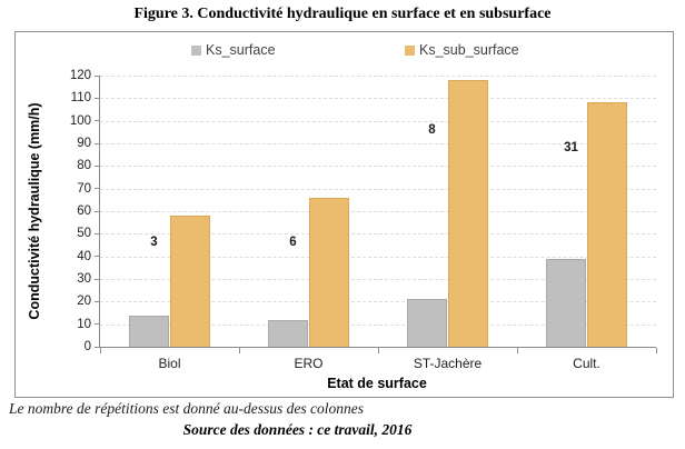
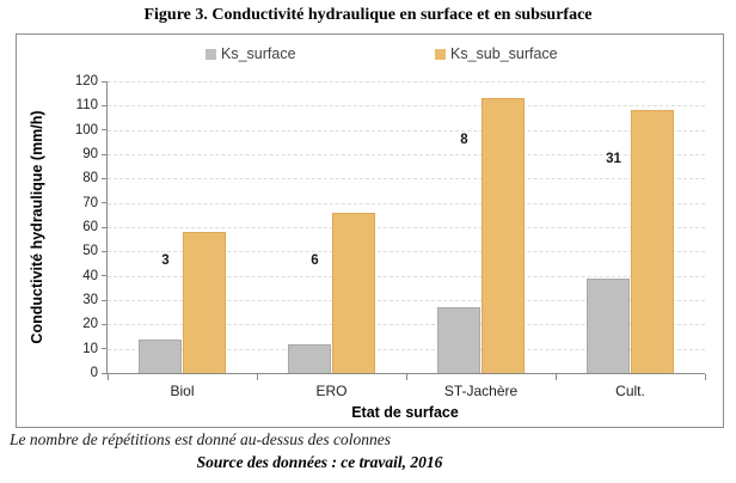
Ks_surface/ST-Jachère: 21 -> 27
Ks_sub_surface/ST-Jachère: 118 -> 113
